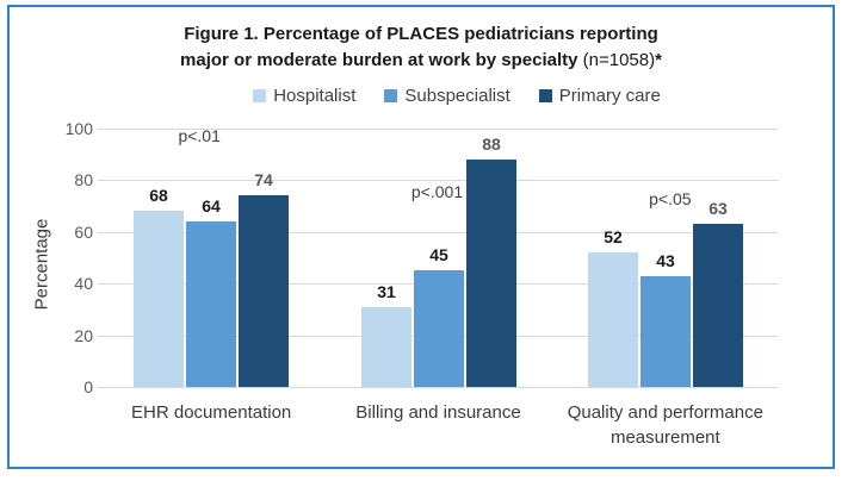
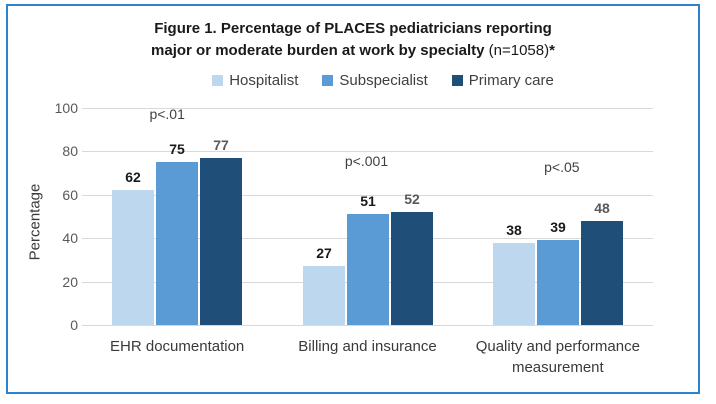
Hospitalist/EHR documentation: 68 -> 62
Subspecialist/EHR documentation: 64 -> 75
Primary care/EHR documentation: 74 -> 77
Hospitalist/Billing and insurance: 31 -> 27
Subspecialist/Billing and insurance: 45 -> 51
Primary care/Billing and insurance: 88 -> 52
Hospitalist/Quality and performance measurement: 52 -> 38
Subspecialist/Quality and performance measurement: 43 -> 39
Primary care/Quality and performance measurement: 63 -> 48
